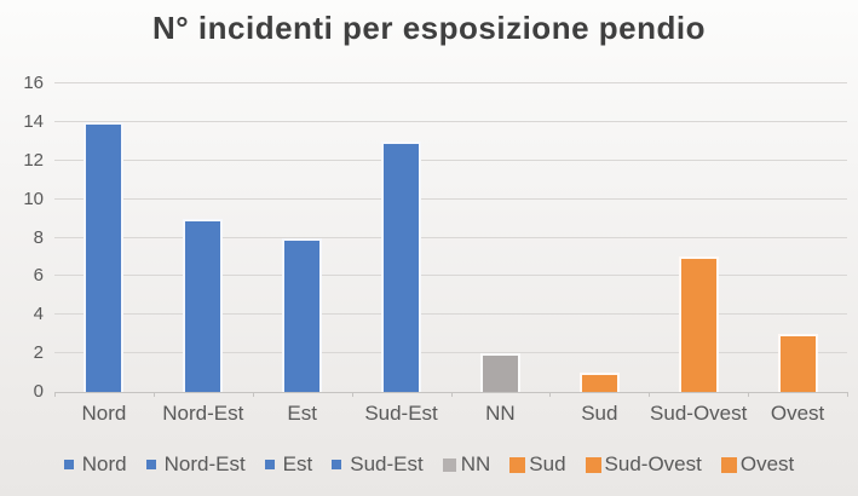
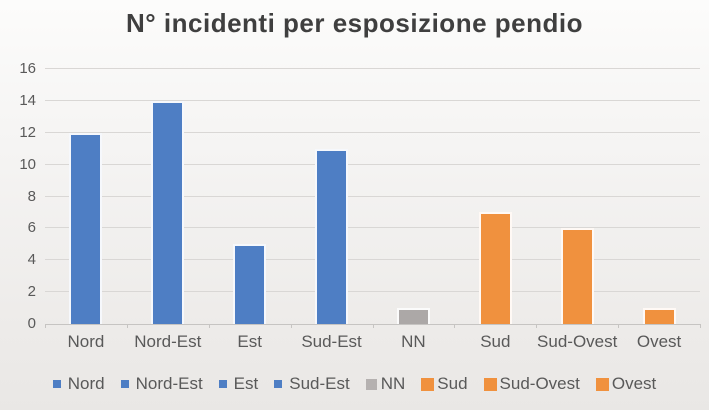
Nord: 14 -> 12
Nord-Est: 9 -> 14
Est: 8 -> 5
Sud-Est: 13 -> 11
NN: 2 -> 1
Sud: 1 -> 7
Sud-Ovest: 7 -> 6
Ovest: 3 -> 1
